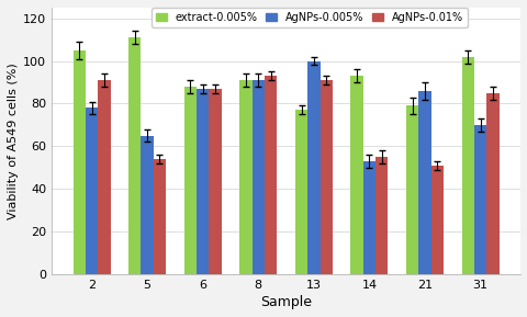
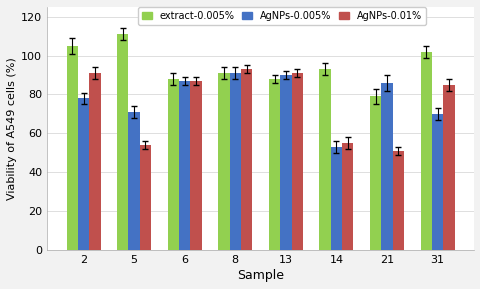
AgNPs-0.005%/5: 65 -> 71
extract-0.005%/13: 77 -> 88
AgNPs-0.005%/13: 100 -> 90
